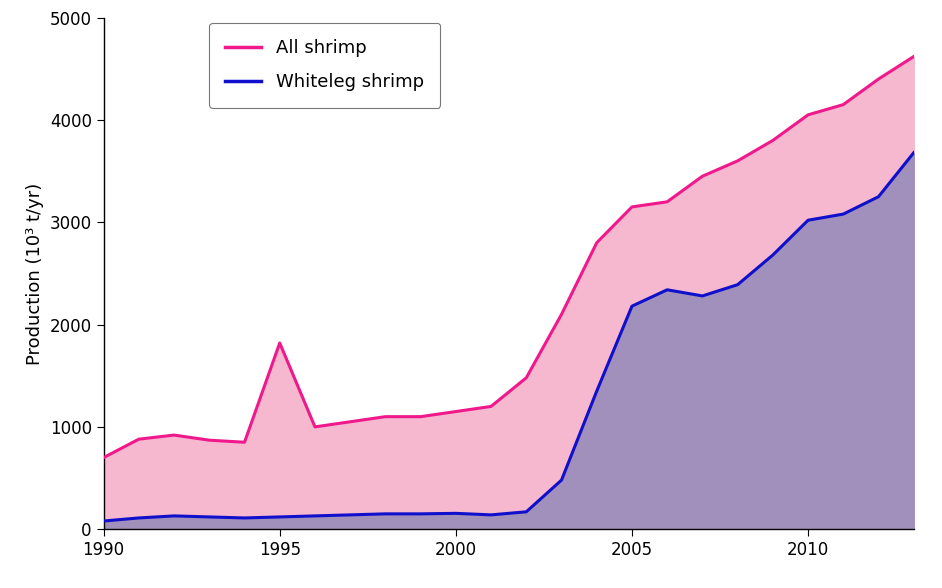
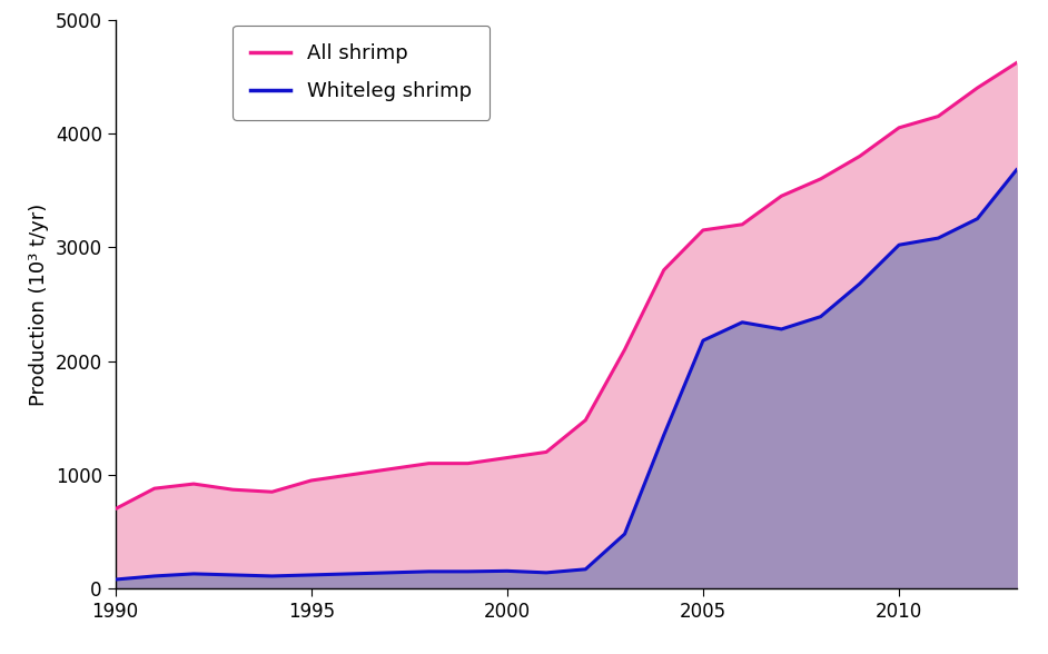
All shrimp/1995: 1820 -> 950
